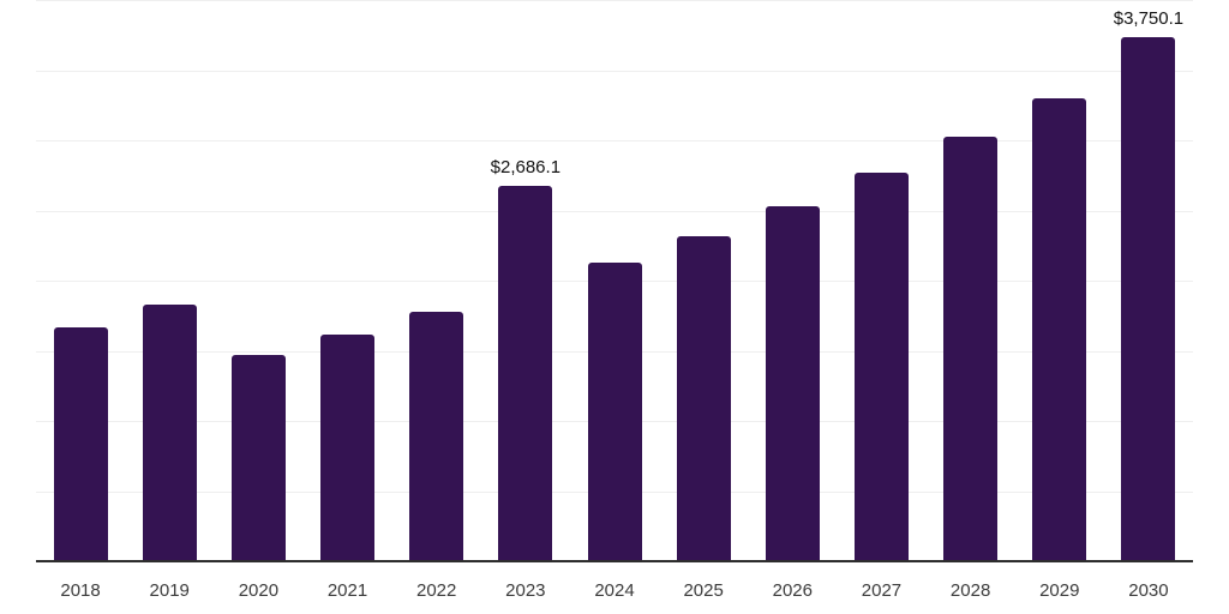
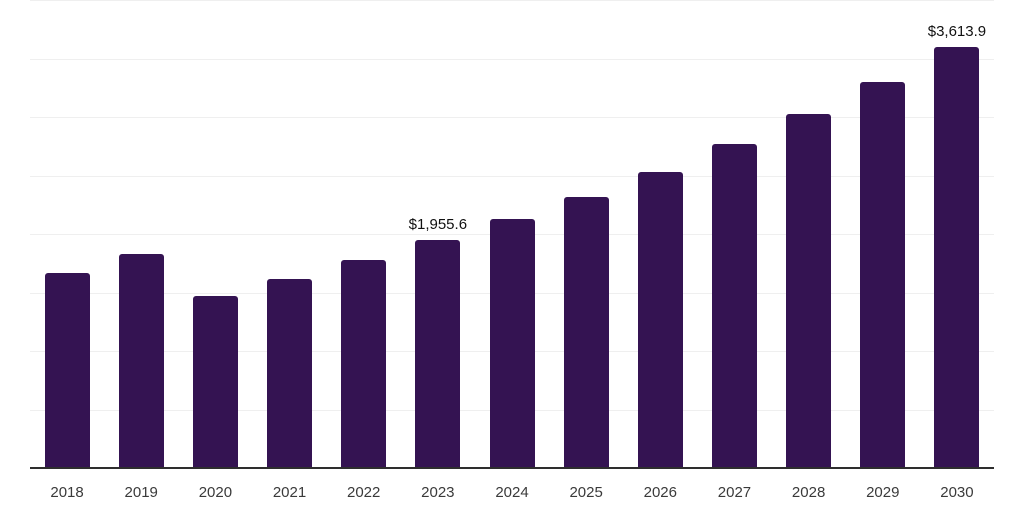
2023: $2,686.1 -> $1,955.6
2030: $3,750.1 -> $3,613.9
